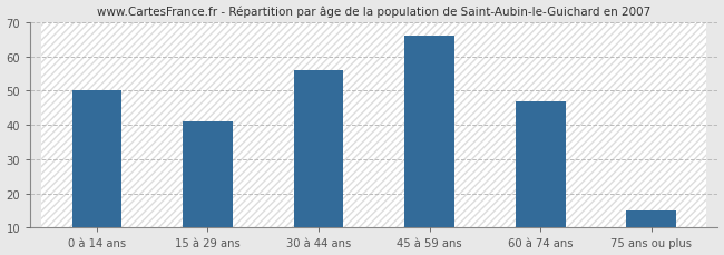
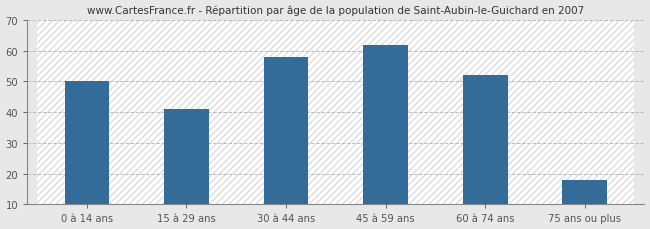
30 à 44 ans: 56 -> 58
45 à 59 ans: 66 -> 62
60 à 74 ans: 47 -> 52
75 ans ou plus: 15 -> 18
